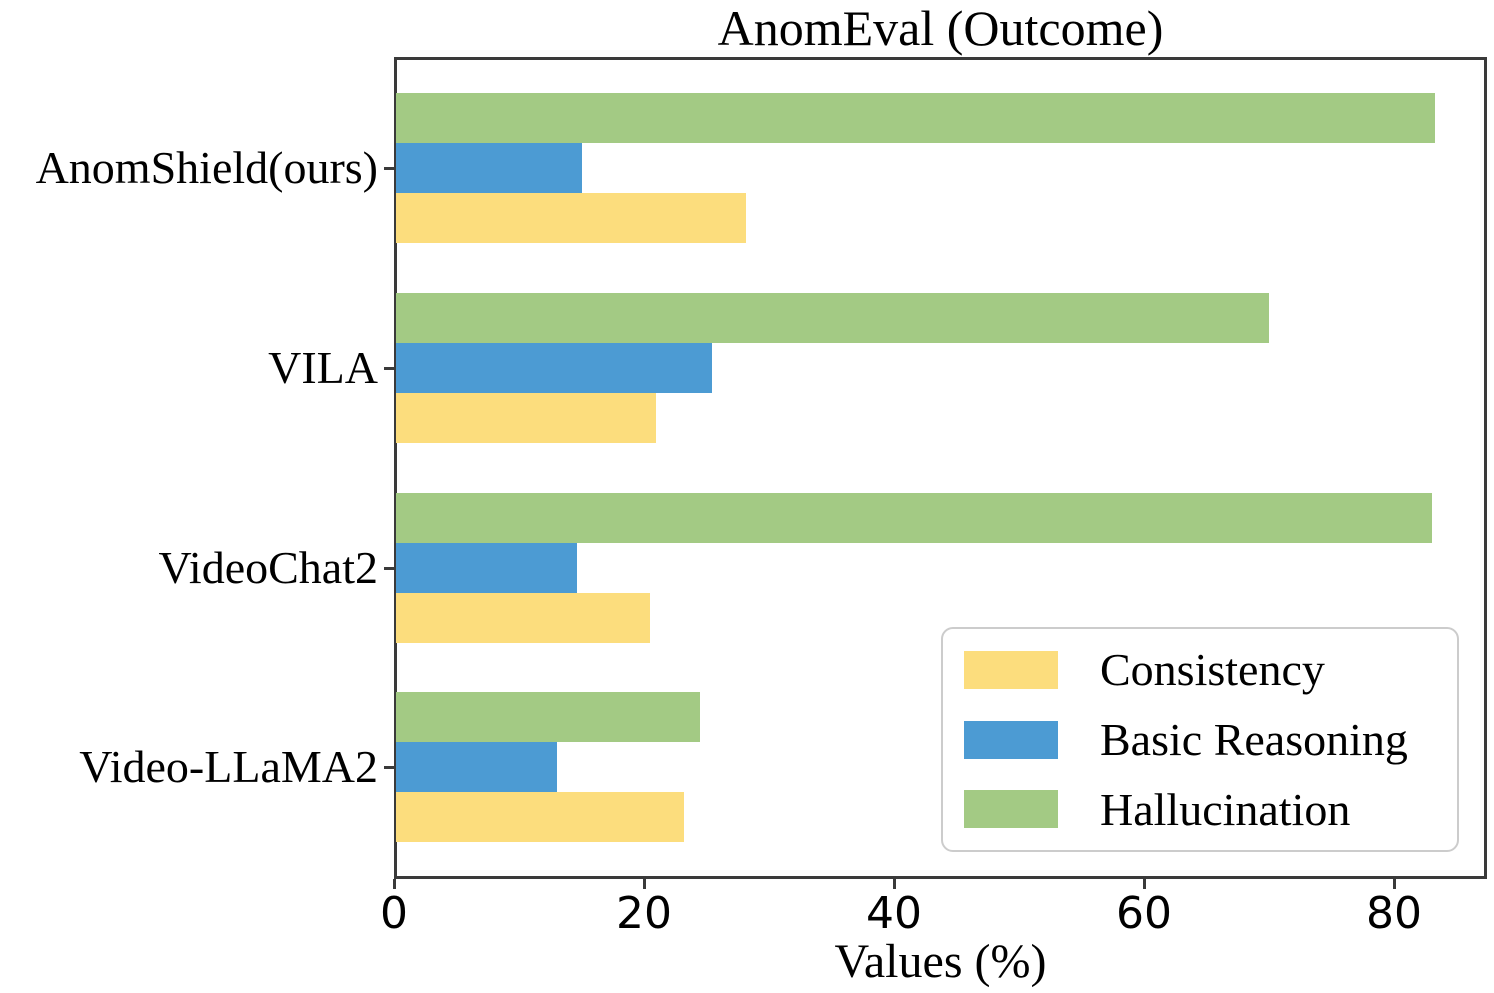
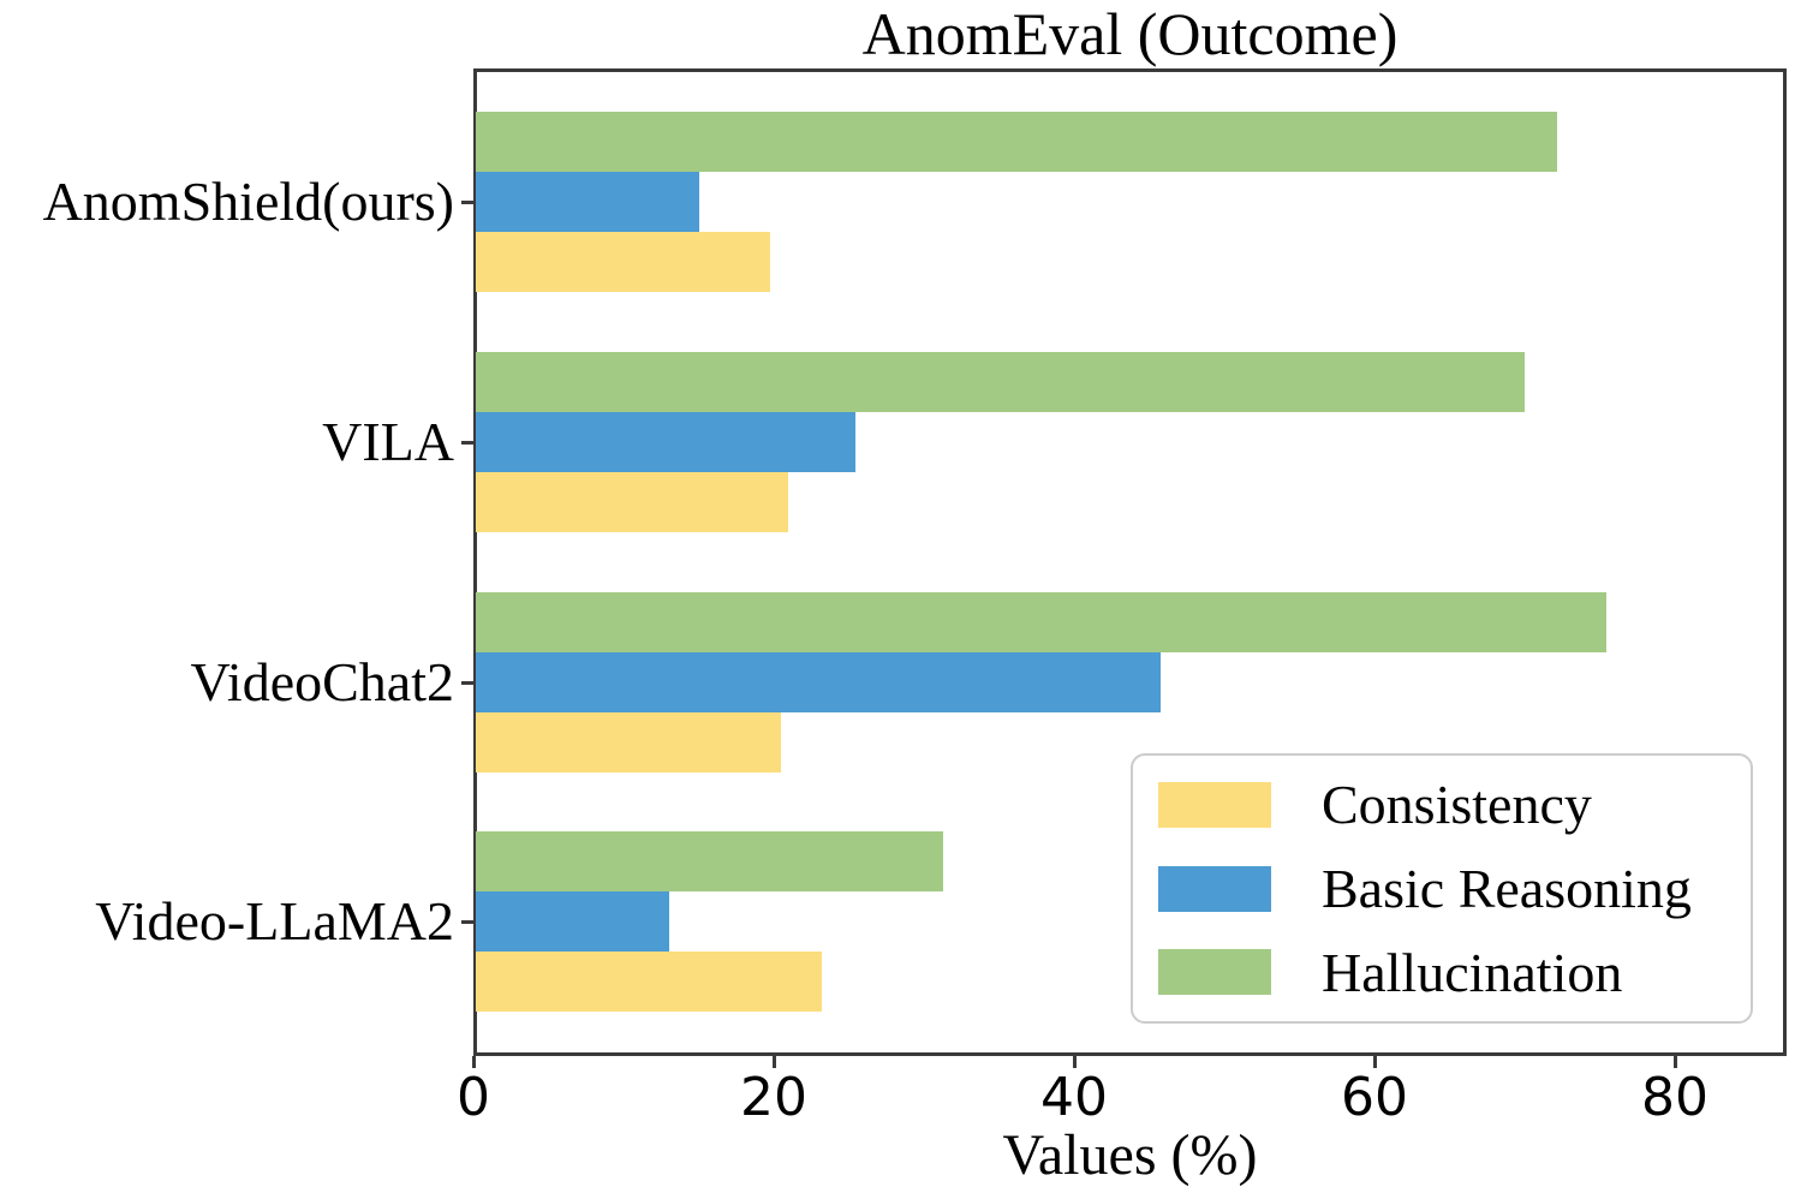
Hallucination/AnomShield(ours): 83.1 -> 72.0
Consistency/AnomShield(ours): 28.0 -> 19.6
Hallucination/VideoChat2: 82.9 -> 75.3
Basic Reasoning/VideoChat2: 14.5 -> 45.6
Hallucination/Video-LLaMA2: 24.3 -> 31.1
